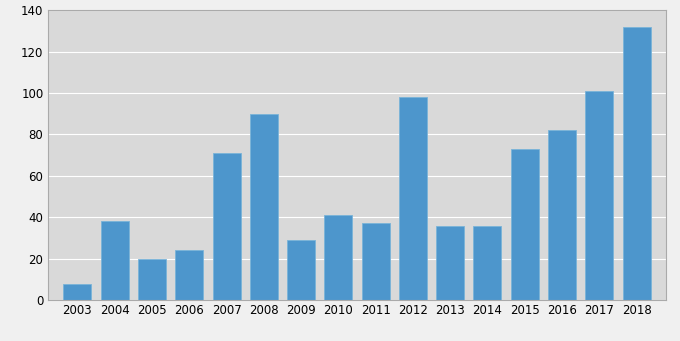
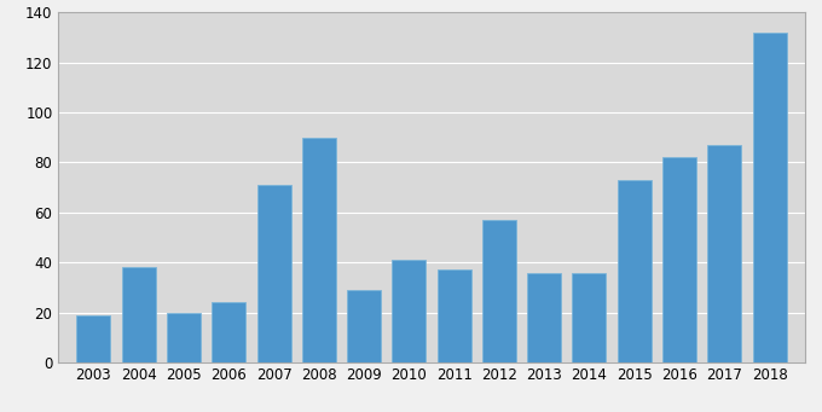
2003: 8 -> 19
2012: 98 -> 57
2017: 101 -> 87
